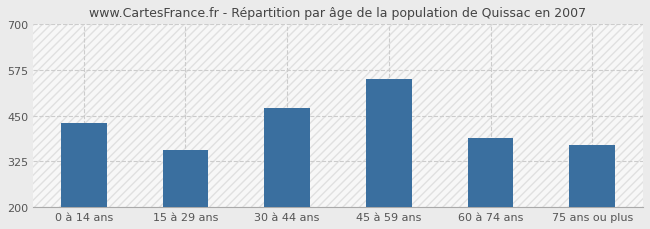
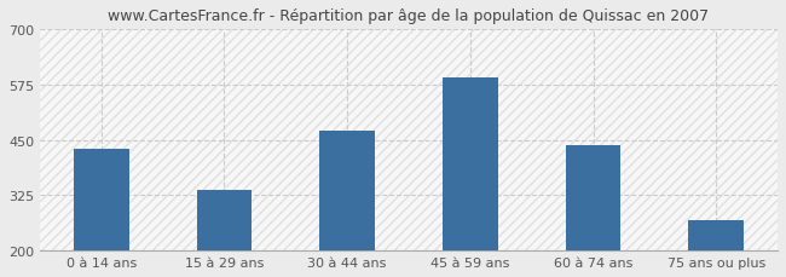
15 à 29 ans: 355 -> 338
45 à 59 ans: 550 -> 592
60 à 74 ans: 390 -> 437
75 ans ou plus: 370 -> 268
